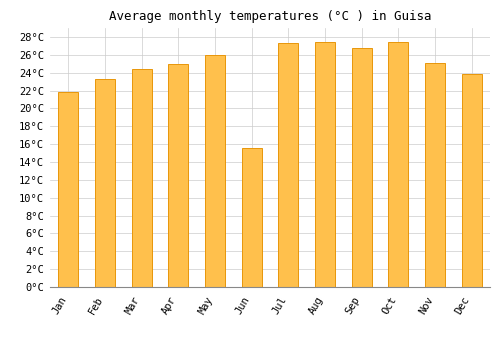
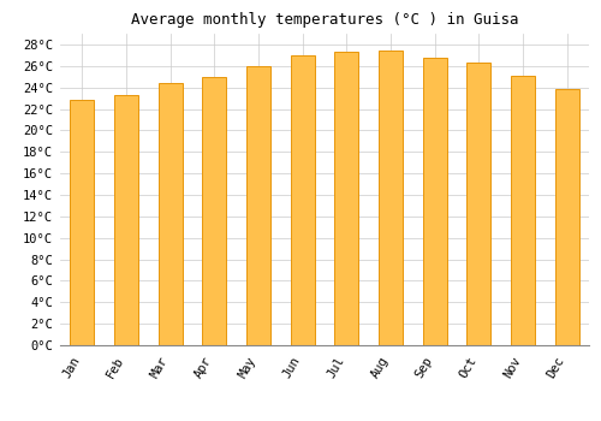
Jan: 21.8°C -> 22.8°C
Jun: 15.6°C -> 27.0°C
Oct: 27.4°C -> 26.3°C
